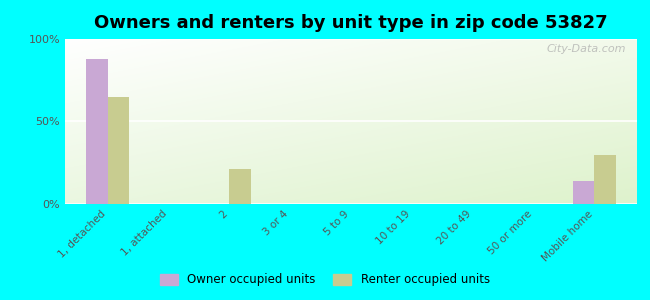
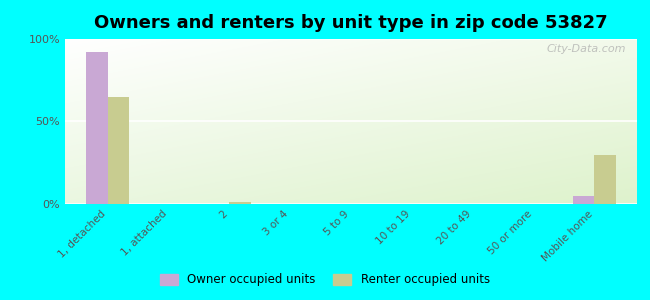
Owner occupied units/1, detached: 88% -> 92%
Renter occupied units/2: 21% -> 1%
Owner occupied units/Mobile home: 14% -> 5%
